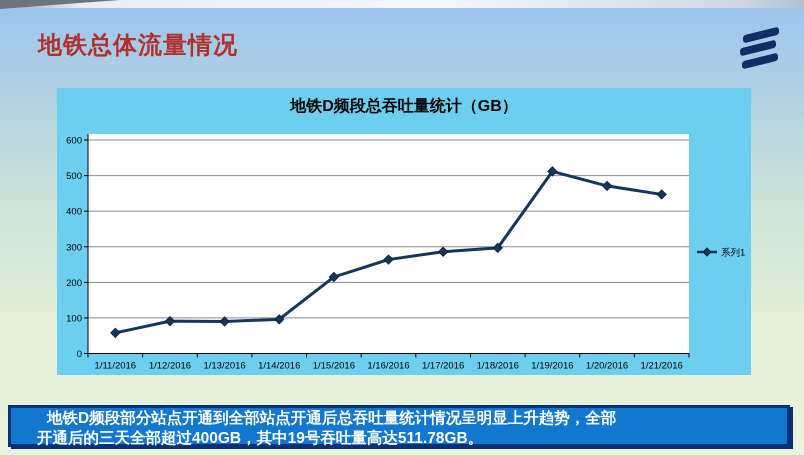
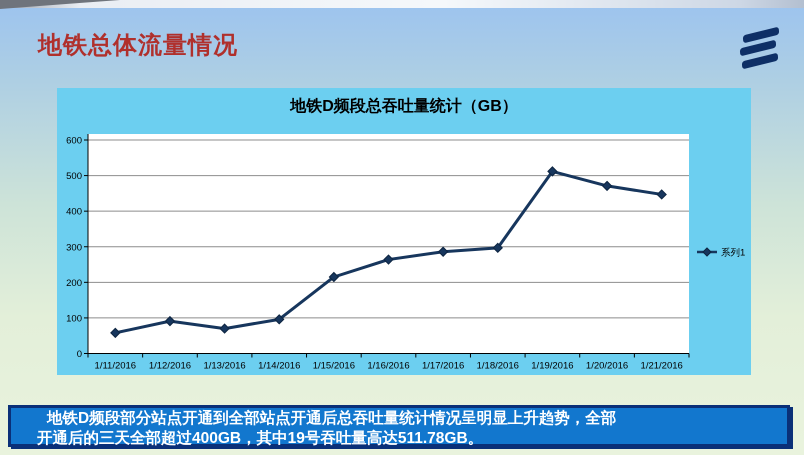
1/13/2016: 90 -> 70
